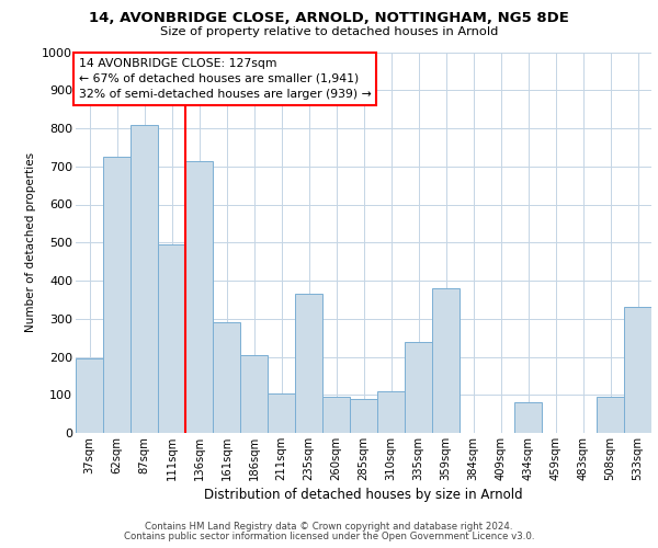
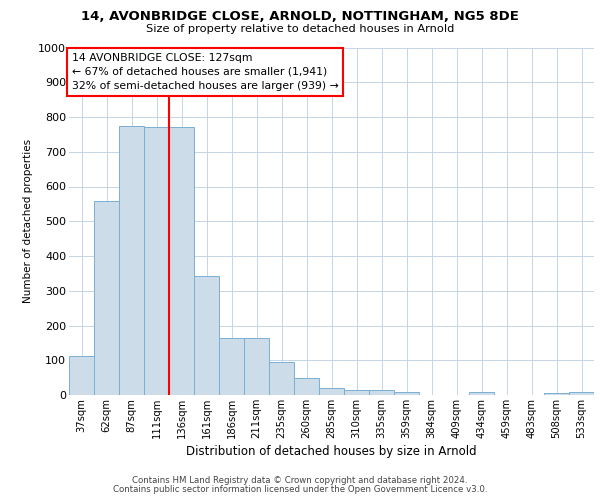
37sqm: 195 -> 112
62sqm: 725 -> 557
87sqm: 810 -> 775
111sqm: 495 -> 770
136sqm: 715 -> 770
161sqm: 290 -> 343
186sqm: 205 -> 163
211sqm: 105 -> 163
235sqm: 365 -> 96
260sqm: 95 -> 50
285sqm: 90 -> 20
310sqm: 110 -> 13
335sqm: 240 -> 13
359sqm: 380 -> 10
434sqm: 80 -> 10
508sqm: 95 -> 5
533sqm: 330 -> 10
